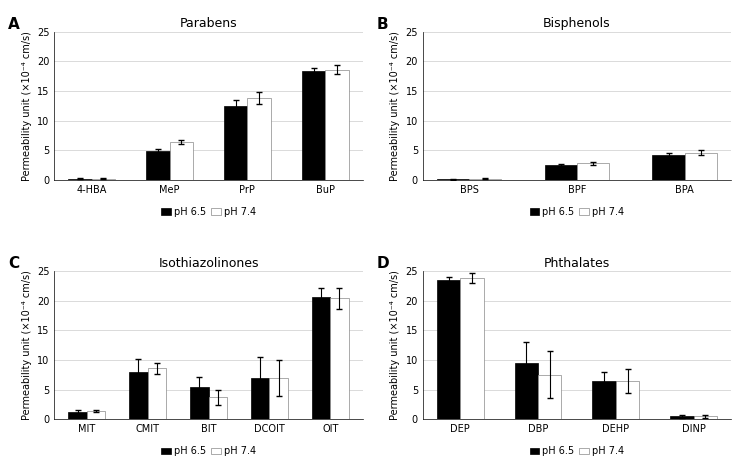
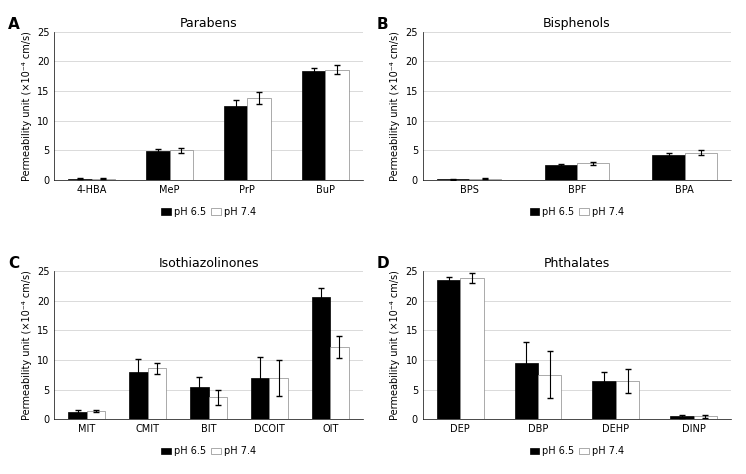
Parabens/pH 7.4/MeP: 6.4 -> 5.0
Isothiazolinones/pH 7.4/OIT: 20.4 -> 12.2
